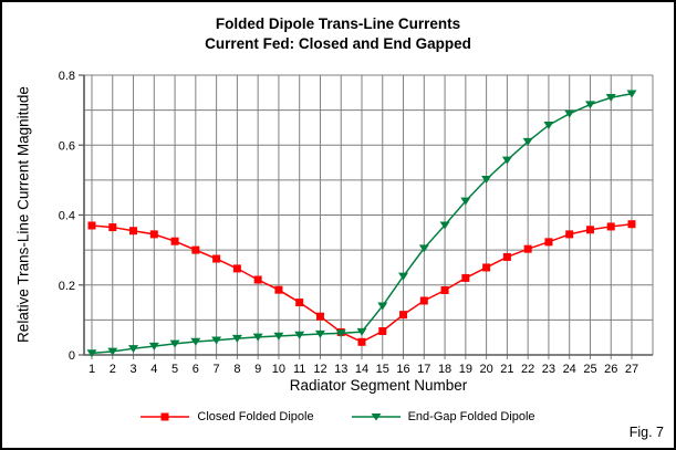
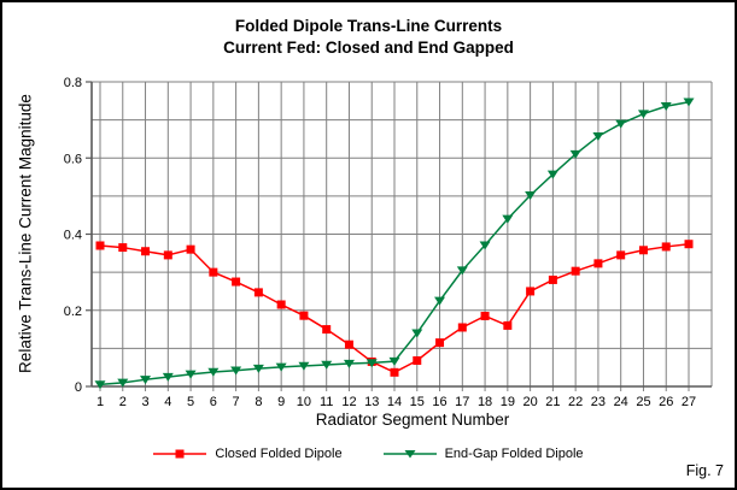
Closed Folded Dipole/5: 0.33 -> 0.36
Closed Folded Dipole/19: 0.22 -> 0.16
